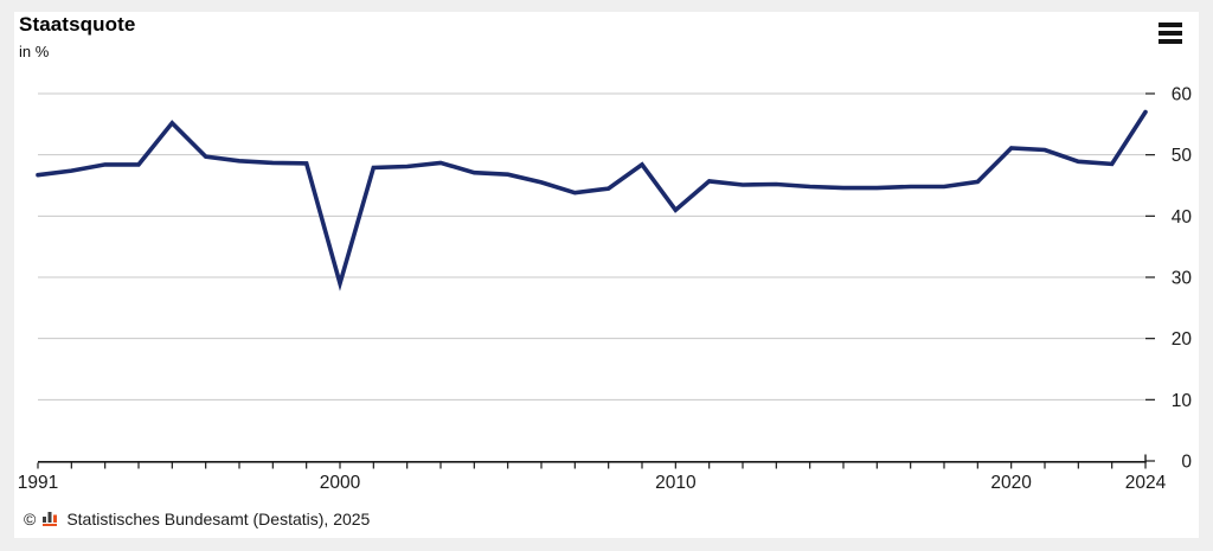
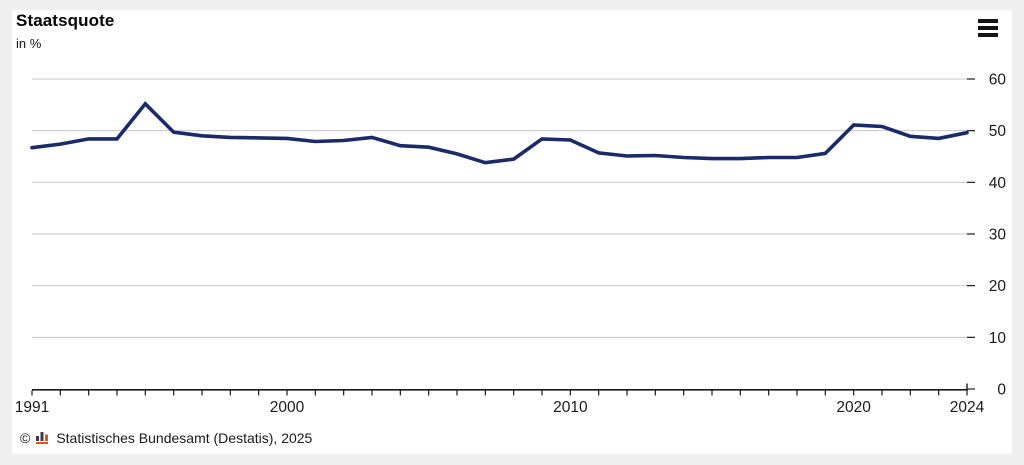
2000: 29 -> 48
2010: 41 -> 48
2024: 57 -> 50
